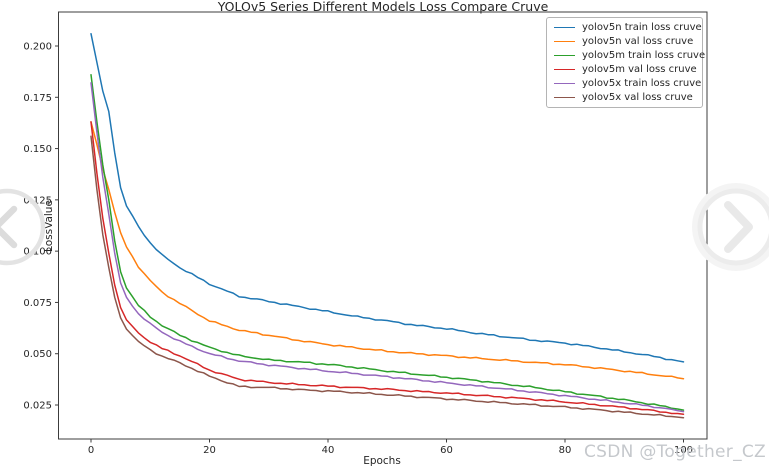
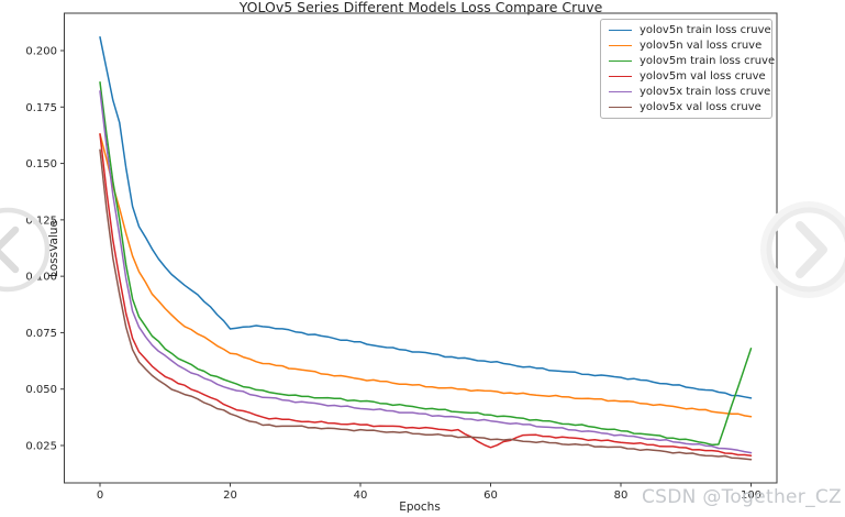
yolov5n train loss cruve/20: 0.084 -> 0.077
yolov5m val loss cruve/60: 0.031 -> 0.024
yolov5m train loss cruve/100: 0.022 -> 0.068
